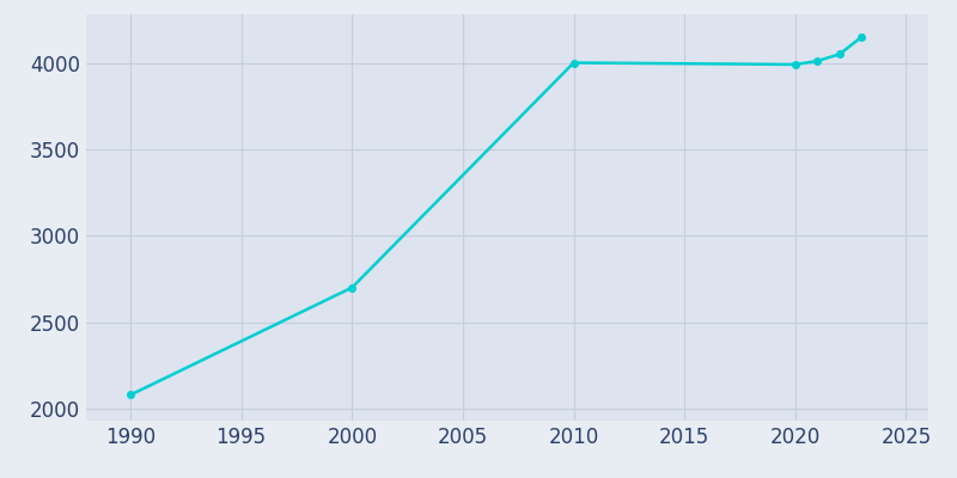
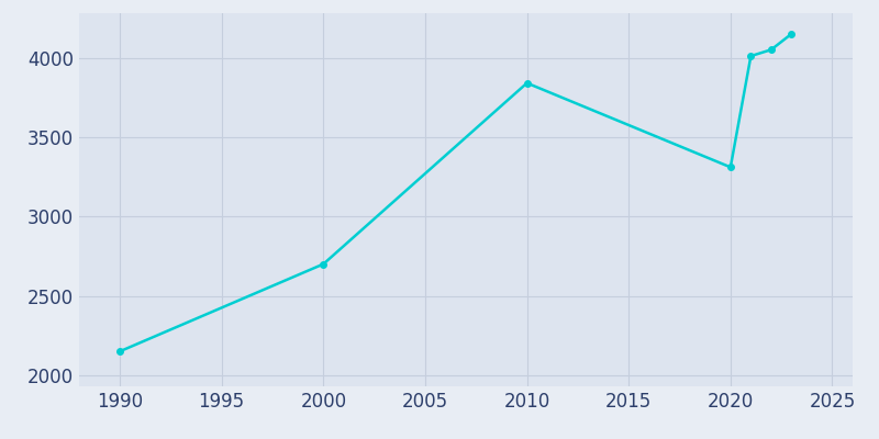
1990: 2080 -> 2150
2010: 4000 -> 3840
2020: 3990 -> 3310
